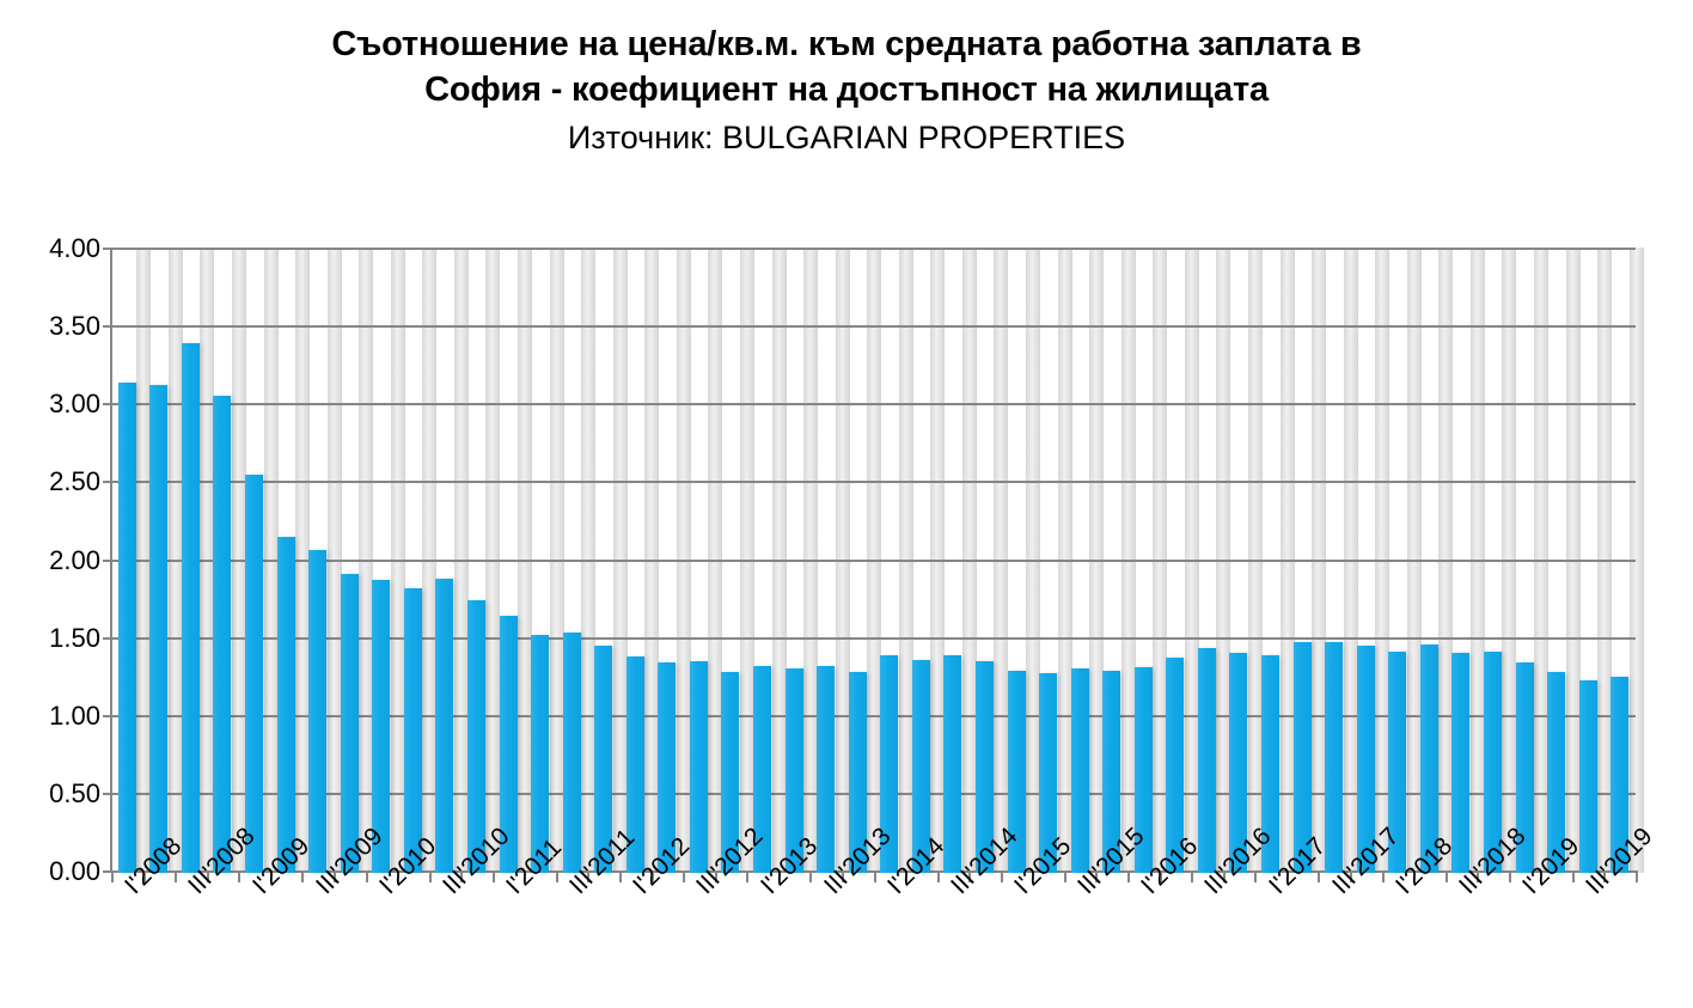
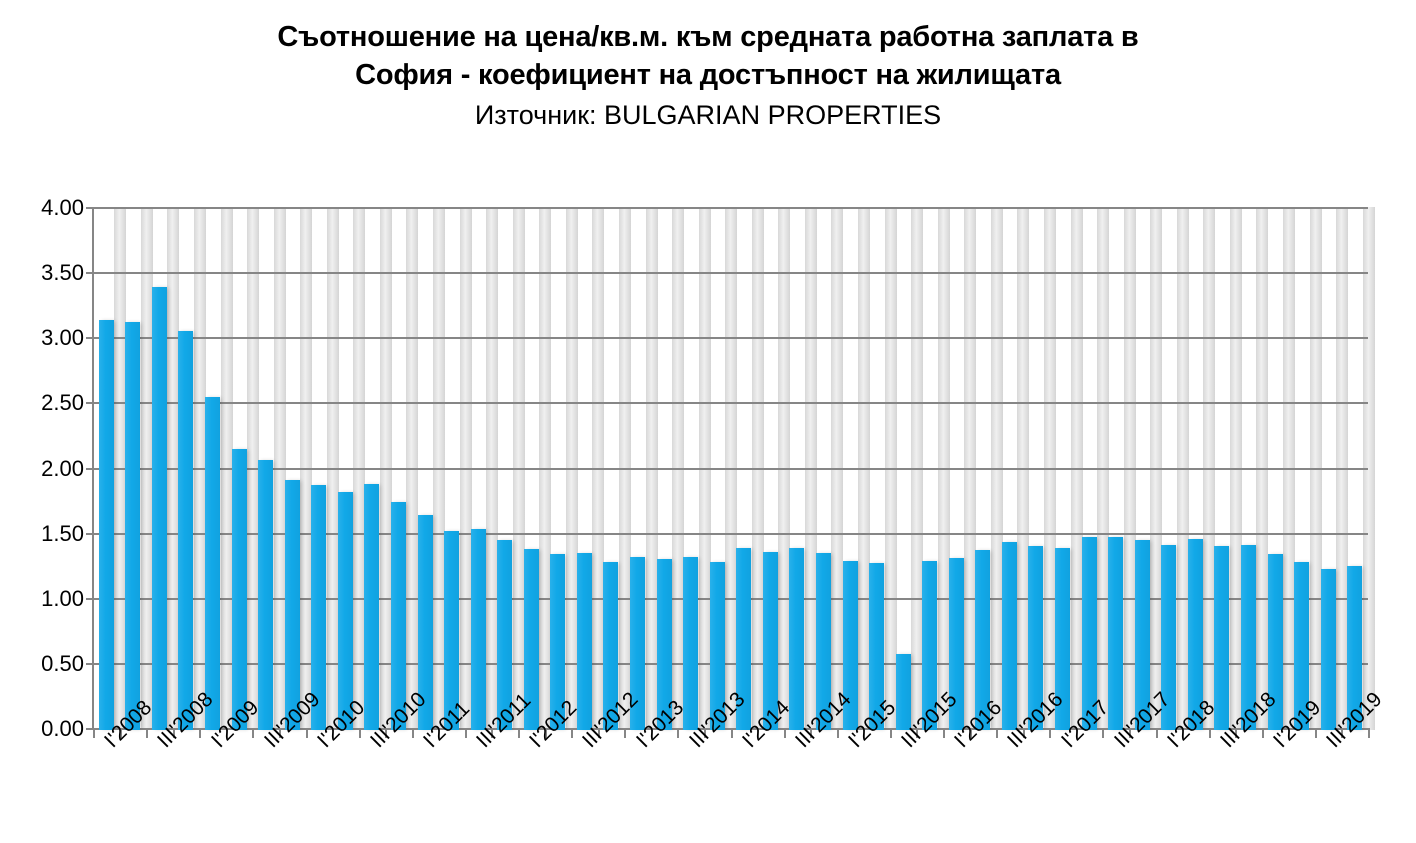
III'2015: 1.31 -> 0.58
